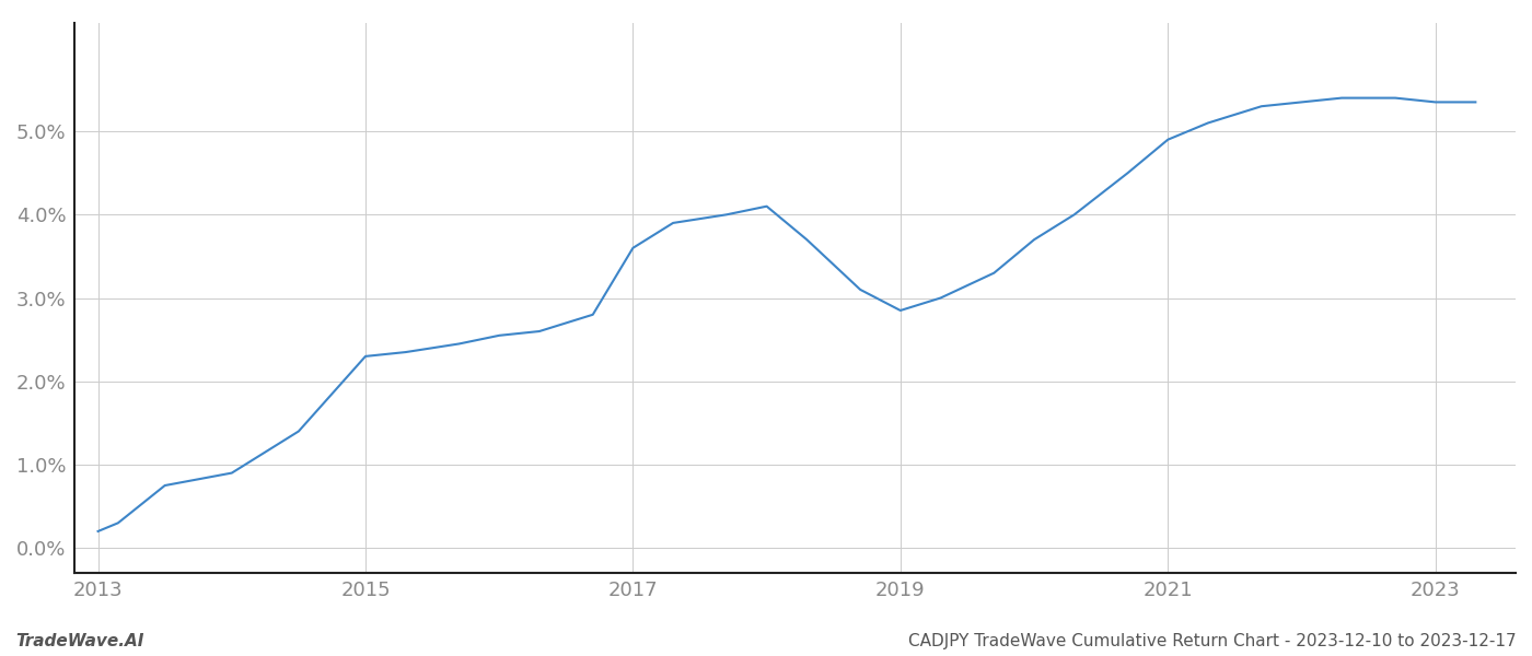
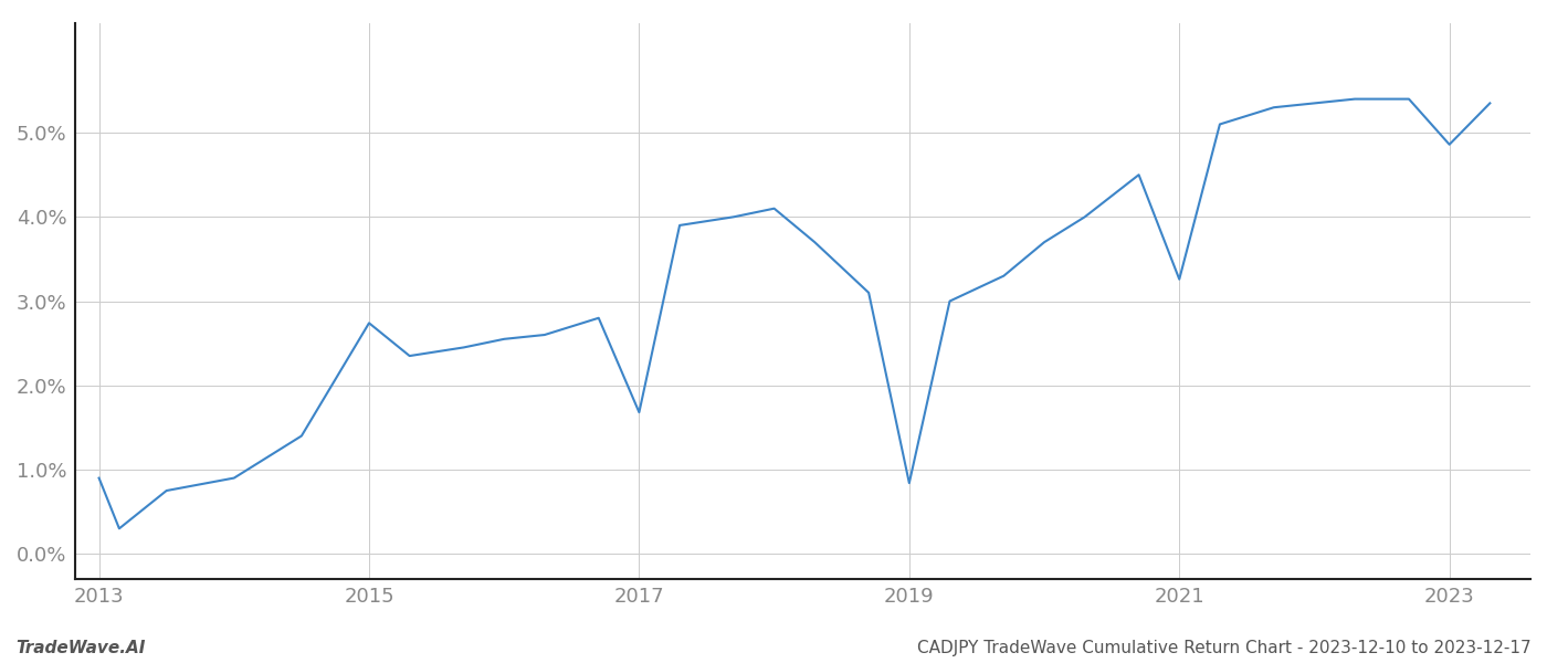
2013: 0.20% -> 0.90%
2015: 2.30% -> 2.74%
2017: 3.60% -> 1.68%
2019: 2.85% -> 0.84%
2021: 4.90% -> 3.26%
2023: 5.35% -> 4.86%
